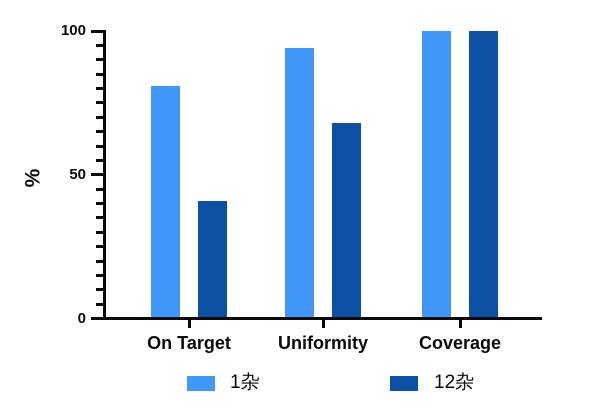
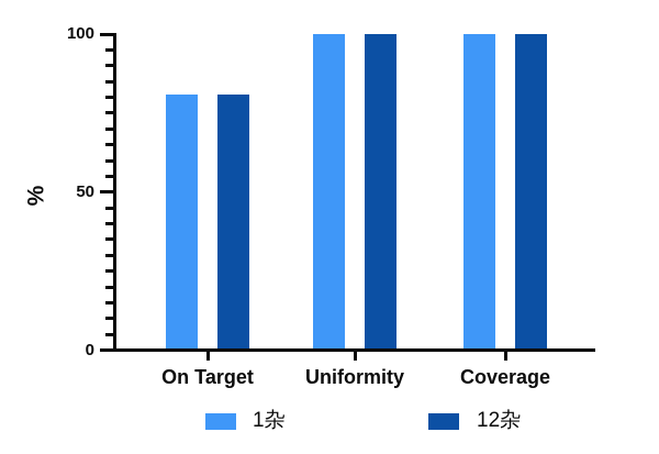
12杂/On Target: 41 -> 81
1杂/Uniformity: 94 -> 100
12杂/Uniformity: 68 -> 100
